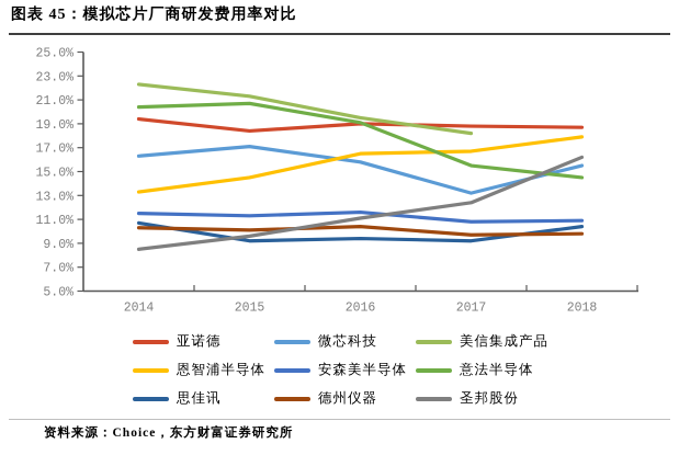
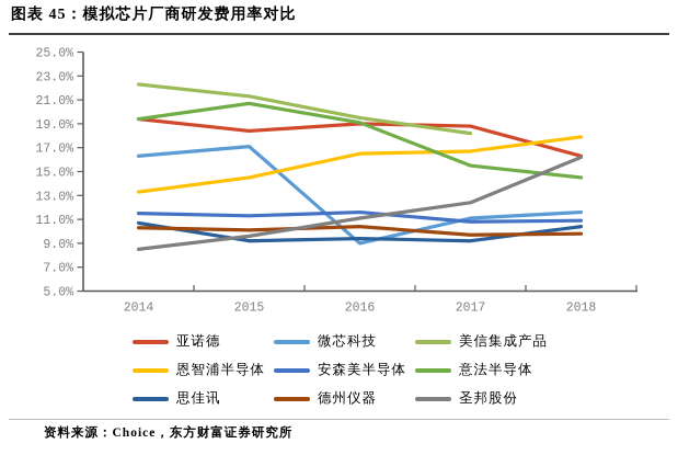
意法半导体/2014: 20.4% -> 19.4%
微芯科技/2016: 15.8% -> 9.0%
微芯科技/2017: 13.2% -> 11.1%
亚诺德/2018: 18.7% -> 16.3%
微芯科技/2018: 15.5% -> 11.6%
